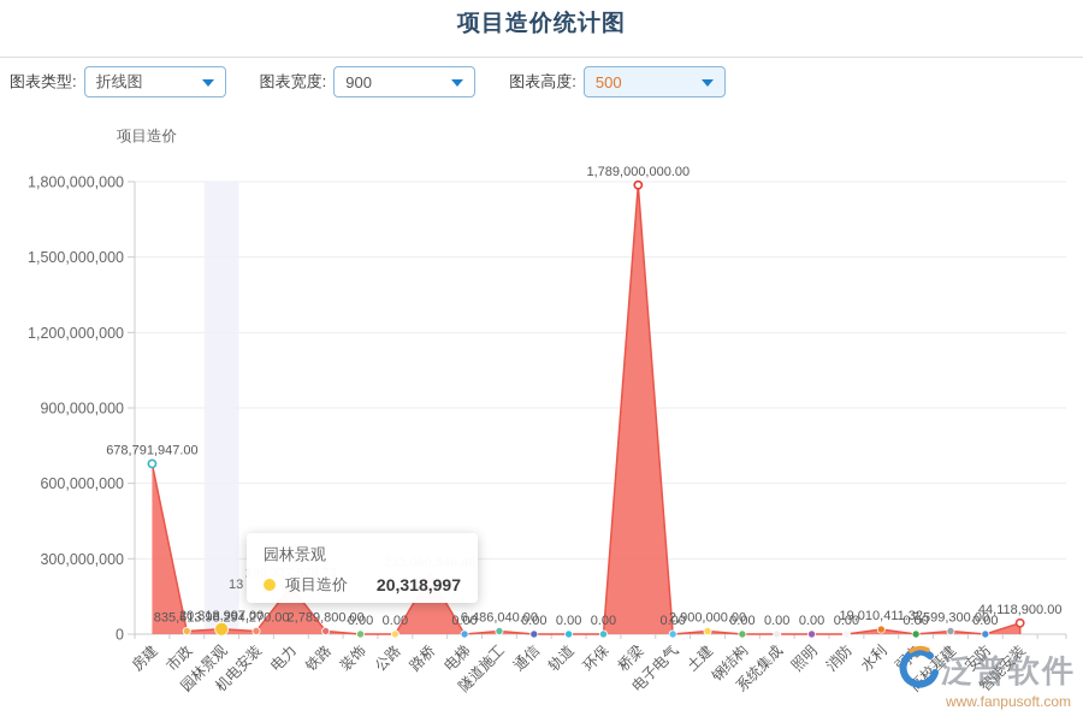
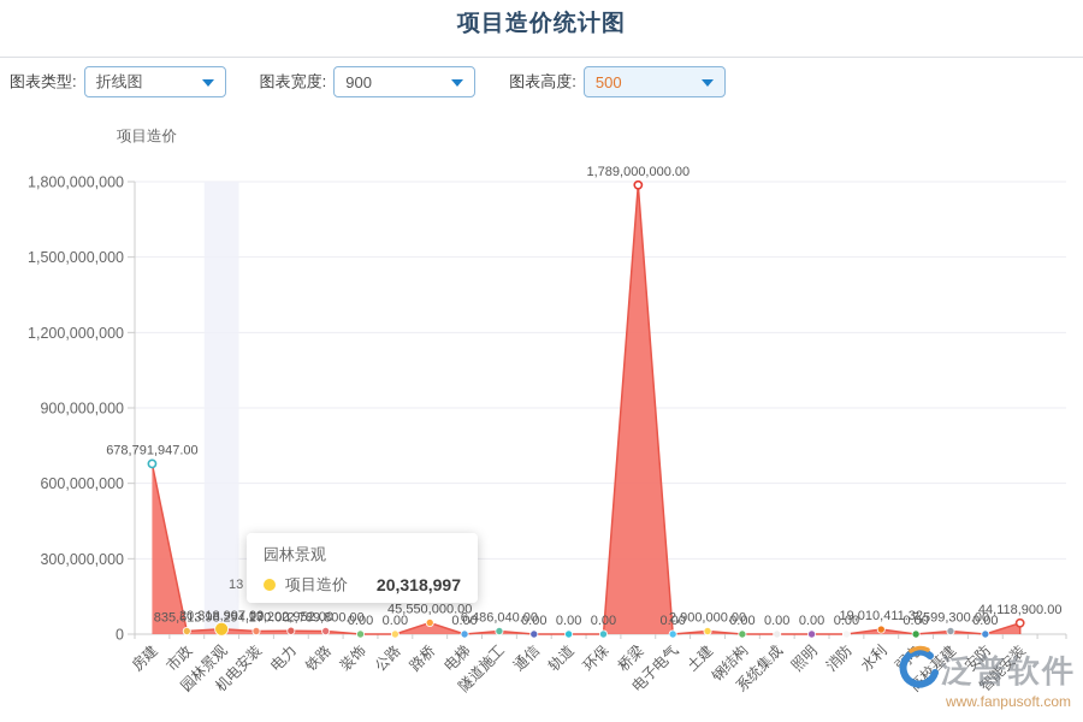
电力: 190,327,576.73 -> 13,202,952.00
路桥: 233,060,546.48 -> 45,550,000.00
